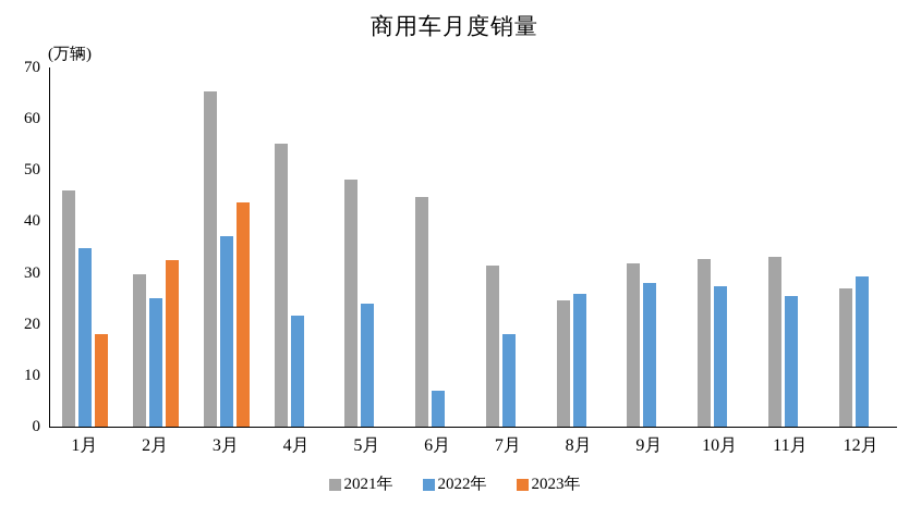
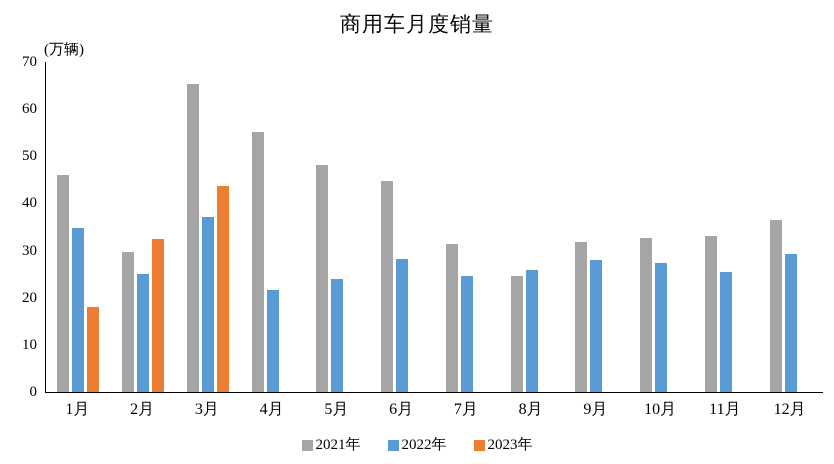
2022年/6月: 7 -> 28
2022年/7月: 18 -> 25
2021年/12月: 27 -> 36
